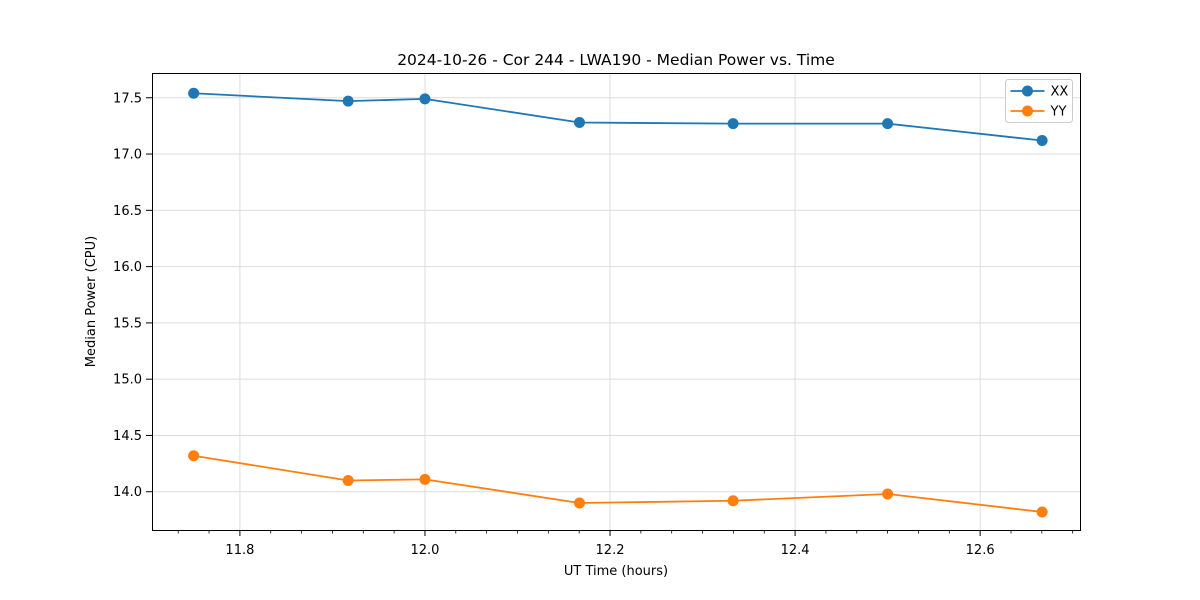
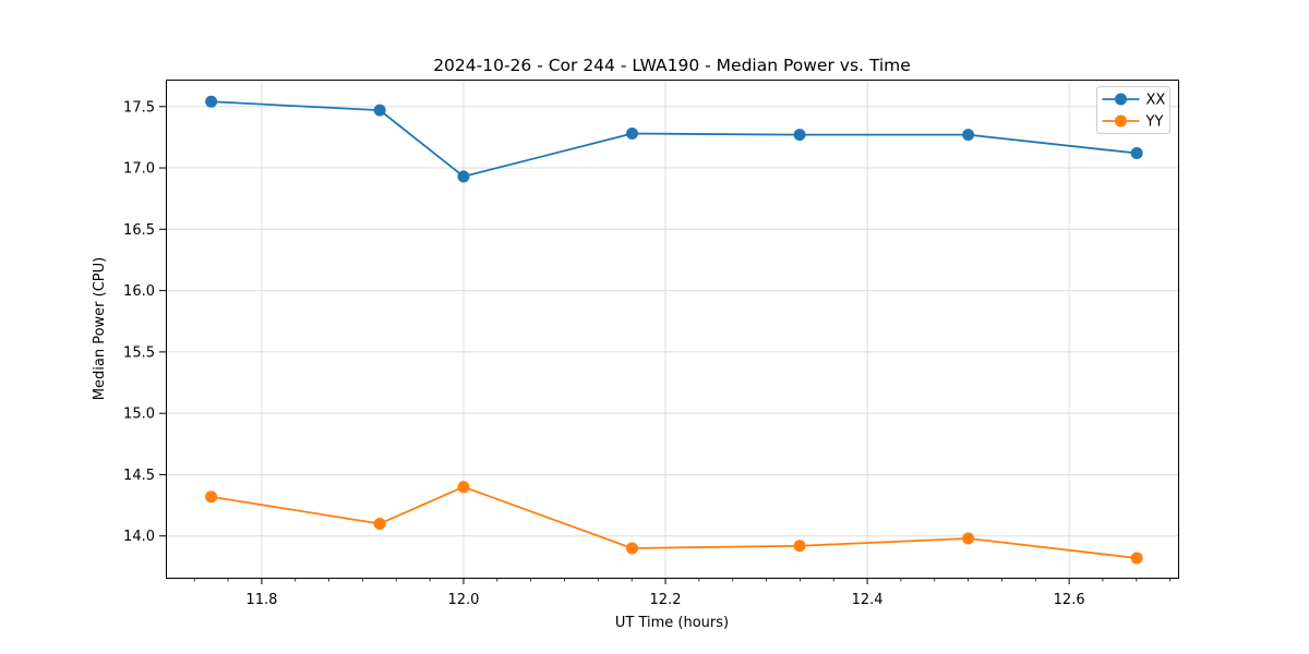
XX/12.0: 17.49 -> 16.93
YY/12.0: 14.11 -> 14.40
